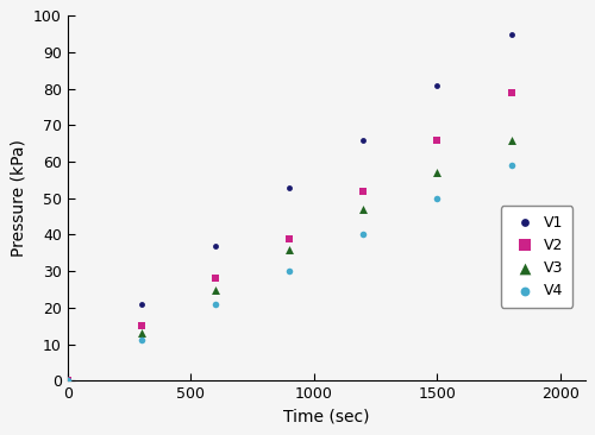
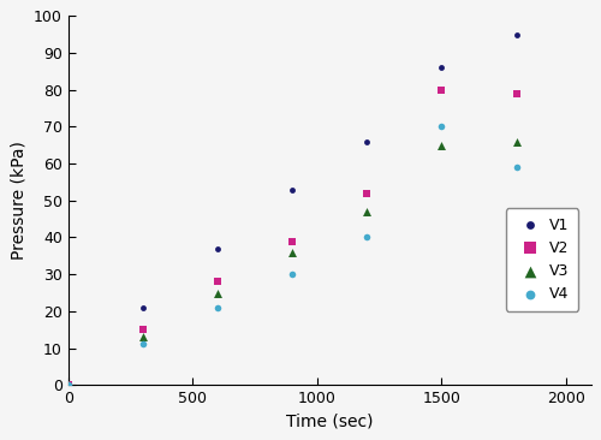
V1/1500: 81 -> 86
V2/1500: 66 -> 80
V3/1500: 57 -> 65
V4/1500: 50 -> 70
